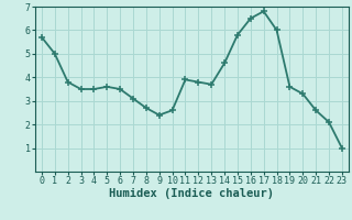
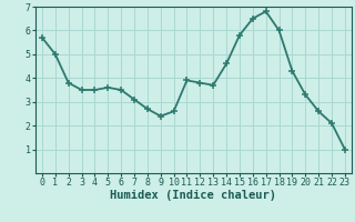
19: 3.6 -> 4.3
